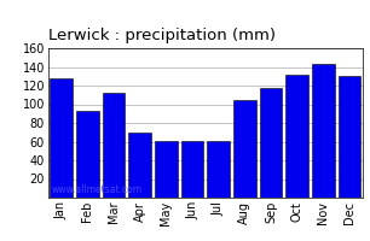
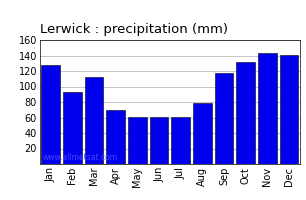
Aug: 104 -> 79
Dec: 130 -> 141
